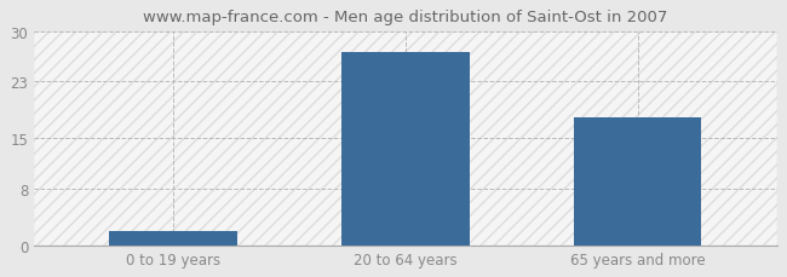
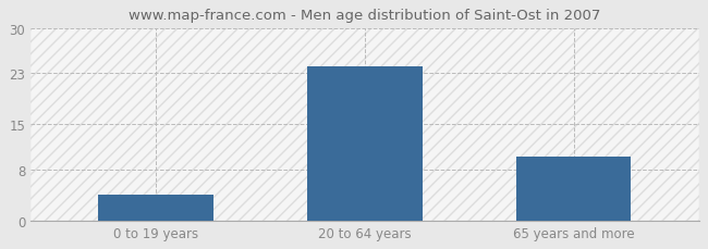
0 to 19 years: 2 -> 4
20 to 64 years: 27 -> 24
65 years and more: 18 -> 10
